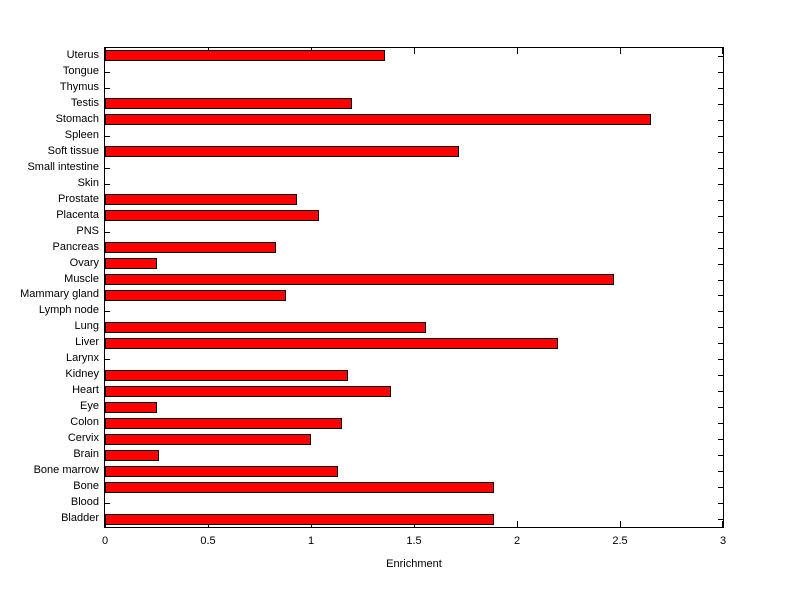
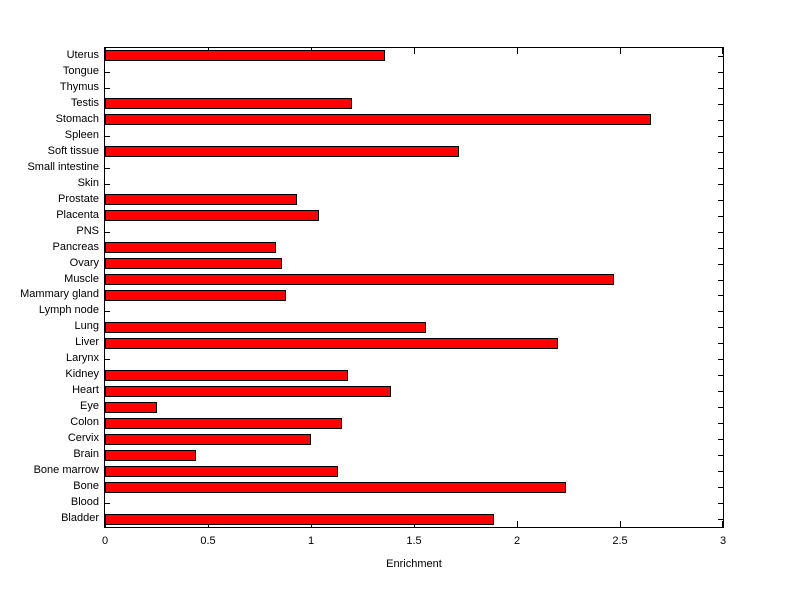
Ovary: 0.25 -> 0.86
Brain: 0.26 -> 0.44
Bone: 1.89 -> 2.24
